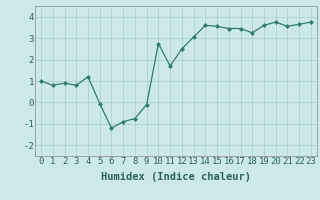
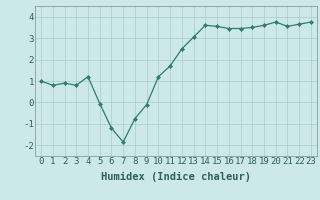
7: -0.90 -> -1.85
10: 2.75 -> 1.20
18: 3.25 -> 3.50
